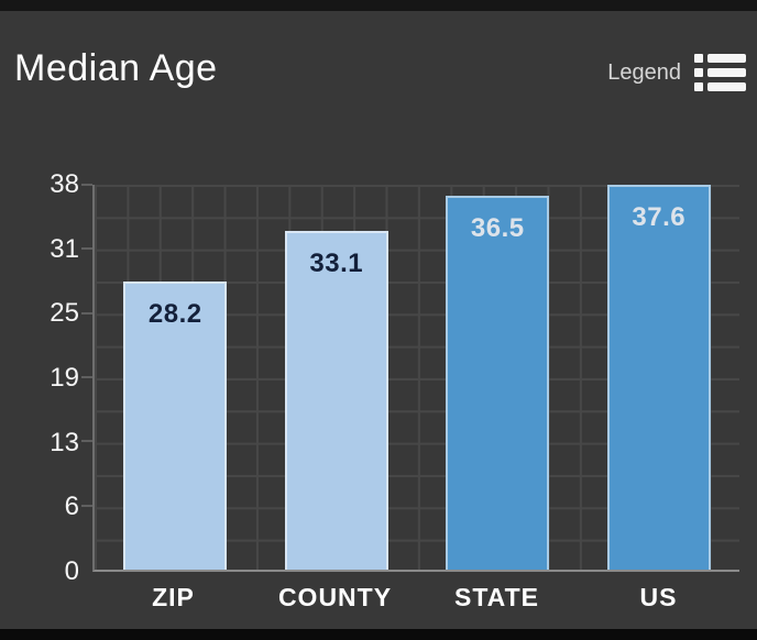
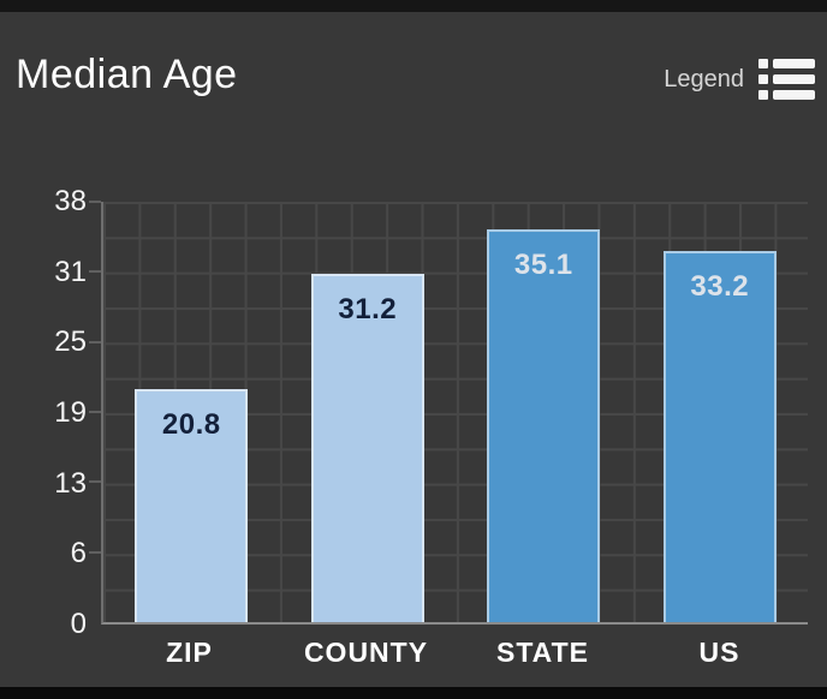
ZIP: 28.2 -> 20.8
COUNTY: 33.1 -> 31.2
STATE: 36.5 -> 35.1
US: 37.6 -> 33.2
